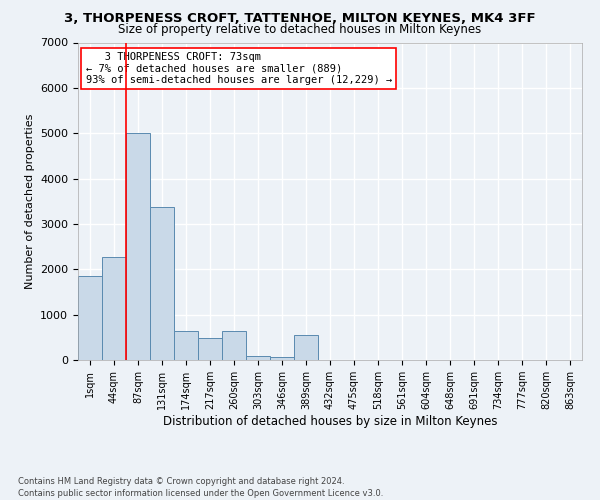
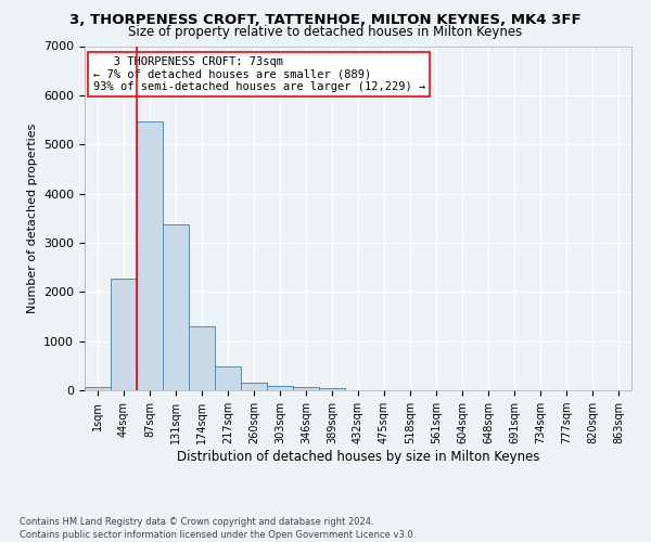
1sqm: 1850 -> 70
87sqm: 5000 -> 5470
174sqm: 650 -> 1310
260sqm: 650 -> 160
389sqm: 550 -> 50
